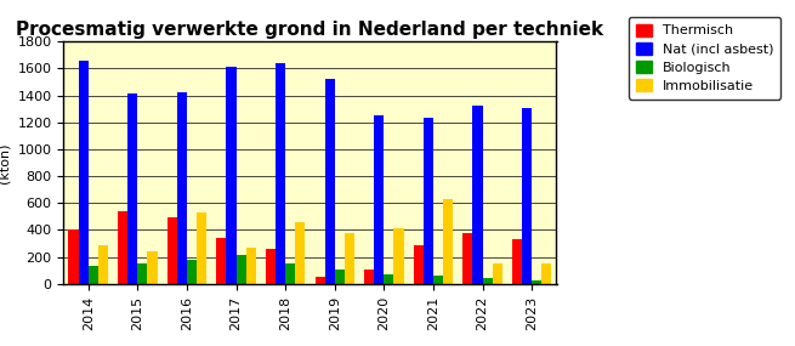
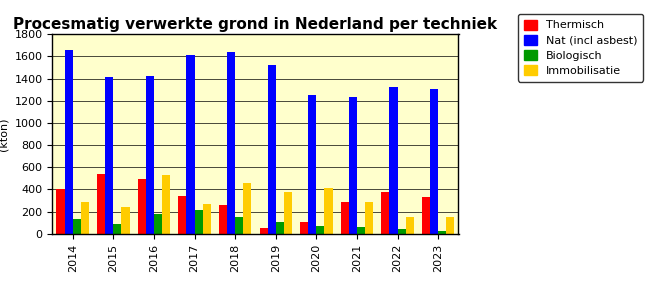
Biologisch/2015: 150 -> 80
Immobilisatie/2021: 630 -> 290
